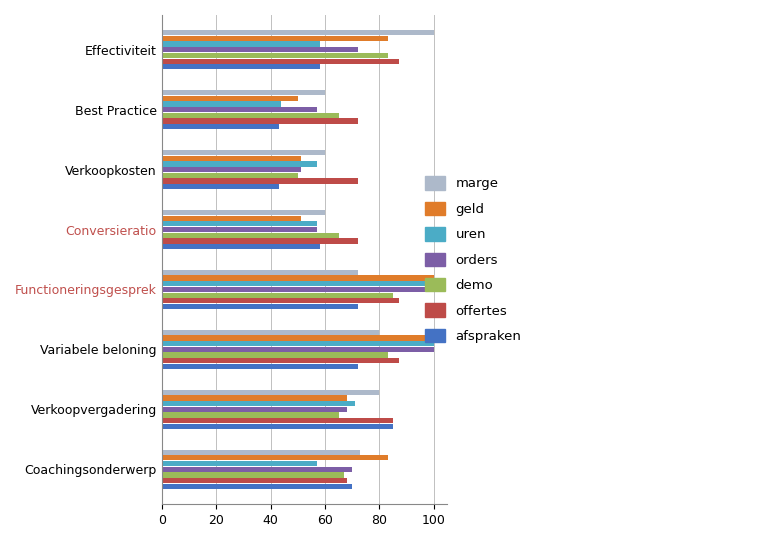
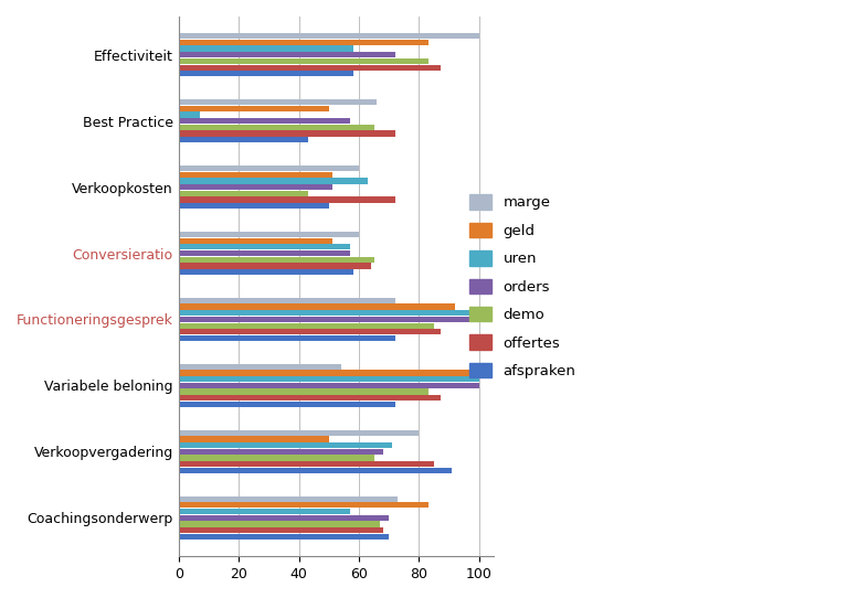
marge/Best Practice: 60 -> 66
uren/Best Practice: 44 -> 7
uren/Verkoopkosten: 57 -> 63
demo/Verkoopkosten: 50 -> 43
afspraken/Verkoopkosten: 43 -> 50
offertes/Conversieratio: 72 -> 64
geld/Functioneringsgesprek: 100 -> 92
marge/Variabele beloning: 80 -> 54
geld/Verkoopvergadering: 68 -> 50
afspraken/Verkoopvergadering: 85 -> 91
